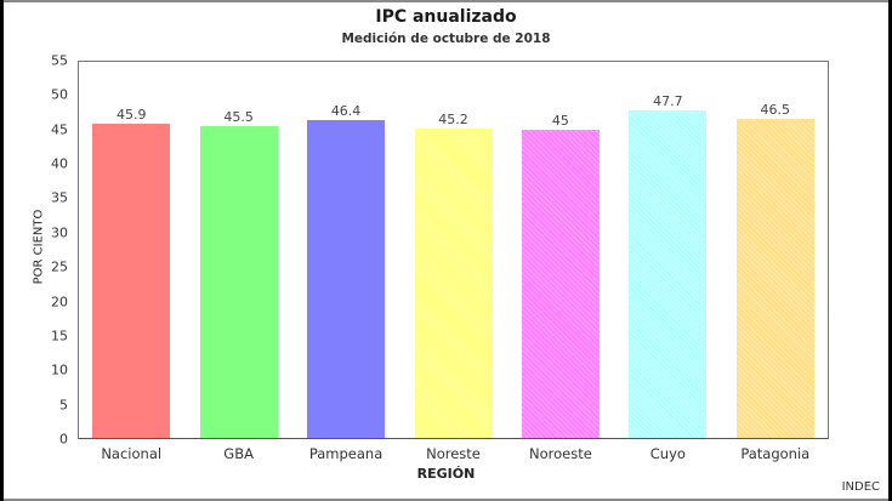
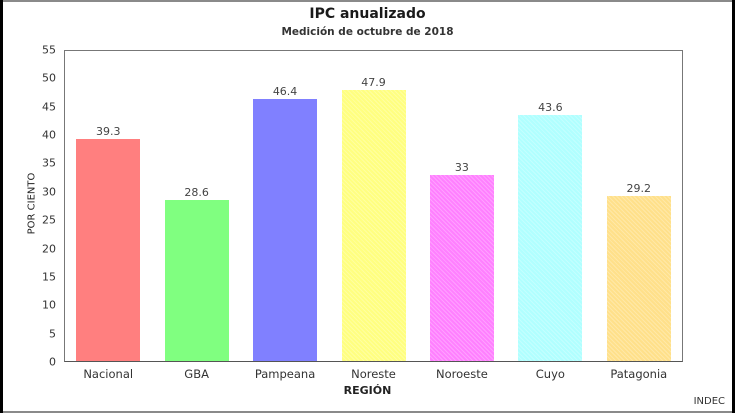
Nacional: 45.9 -> 39.3
GBA: 45.5 -> 28.6
Noreste: 45.2 -> 47.9
Noroeste: 45 -> 33
Cuyo: 47.7 -> 43.6
Patagonia: 46.5 -> 29.2
